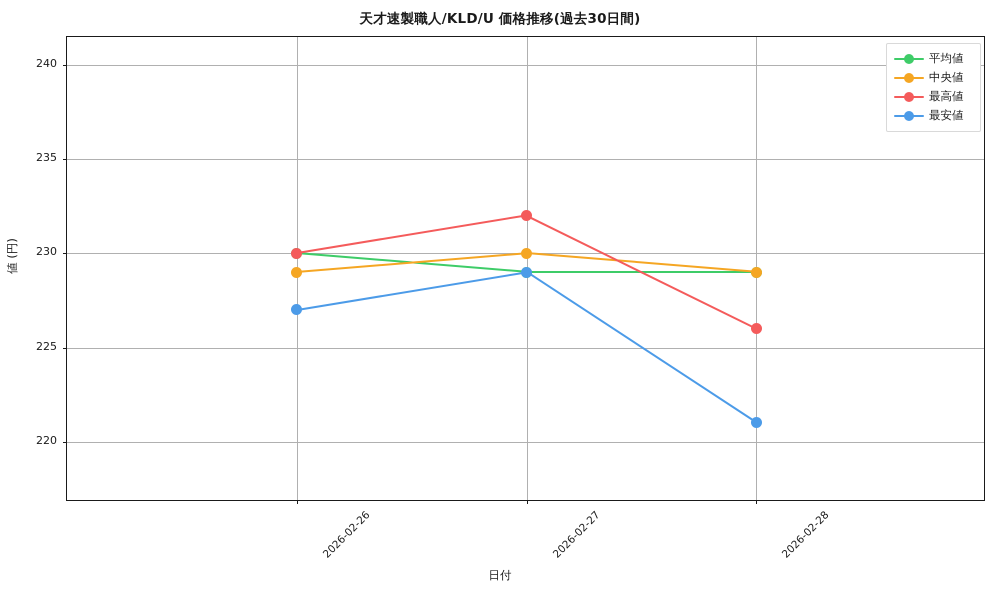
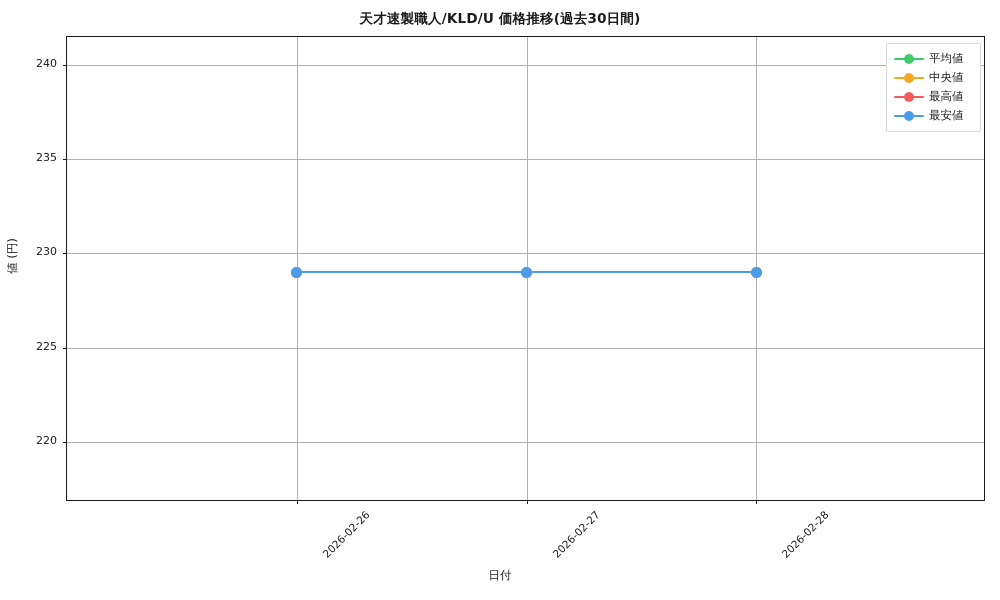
平均値/2026-02-26: 230 -> 229
最高値/2026-02-26: 230 -> 229
最安値/2026-02-26: 227 -> 229
中央値/2026-02-27: 230 -> 229
最高値/2026-02-27: 232 -> 229
最高値/2026-02-28: 226 -> 229
最安値/2026-02-28: 221 -> 229
